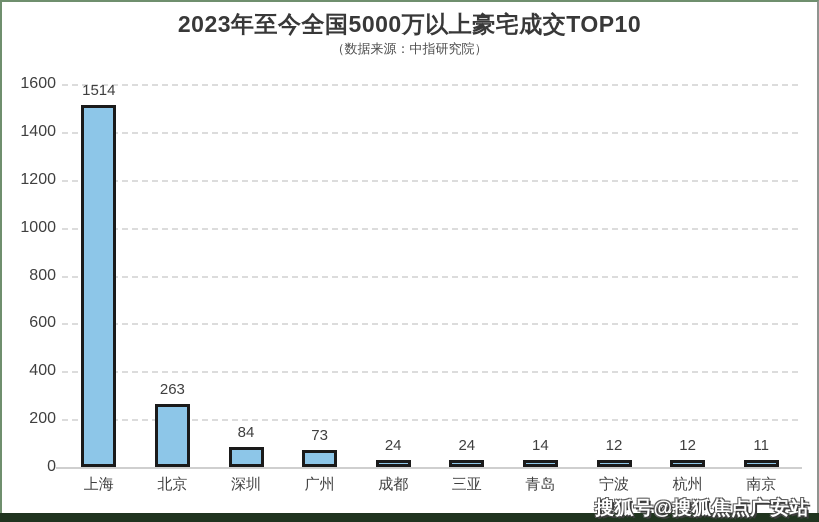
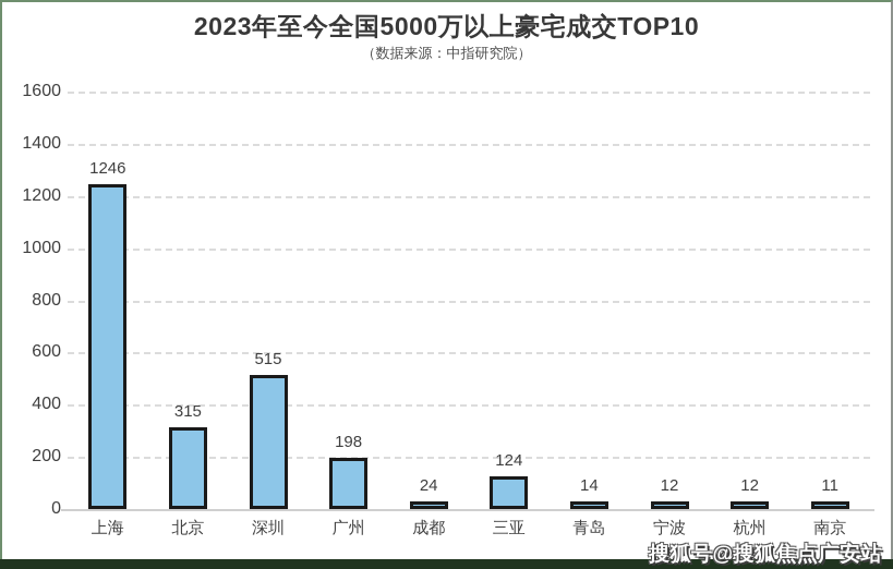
上海: 1514 -> 1246
北京: 263 -> 315
深圳: 84 -> 515
广州: 73 -> 198
三亚: 24 -> 124
